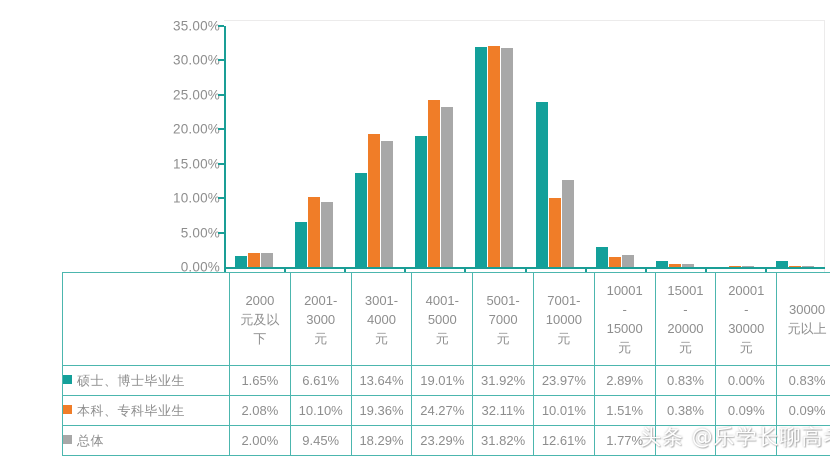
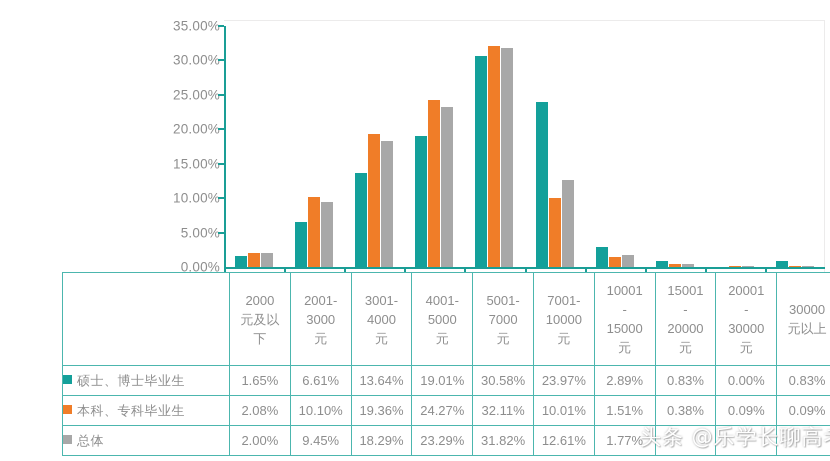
硕士、博士毕业生/5001- 7000 元: 31.92% -> 30.58%
